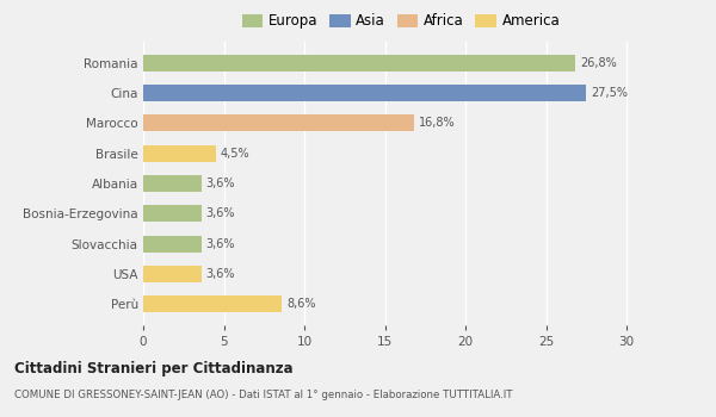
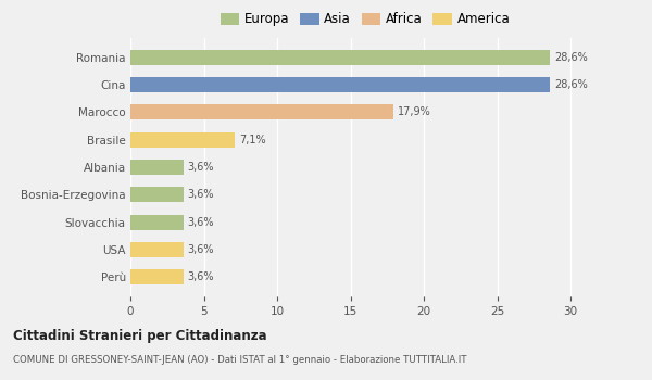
Romania: 26,8% -> 28,6%
Cina: 27,5% -> 28,6%
Marocco: 16,8% -> 17,9%
Brasile: 4,5% -> 7,1%
Perù: 8,6% -> 3,6%
